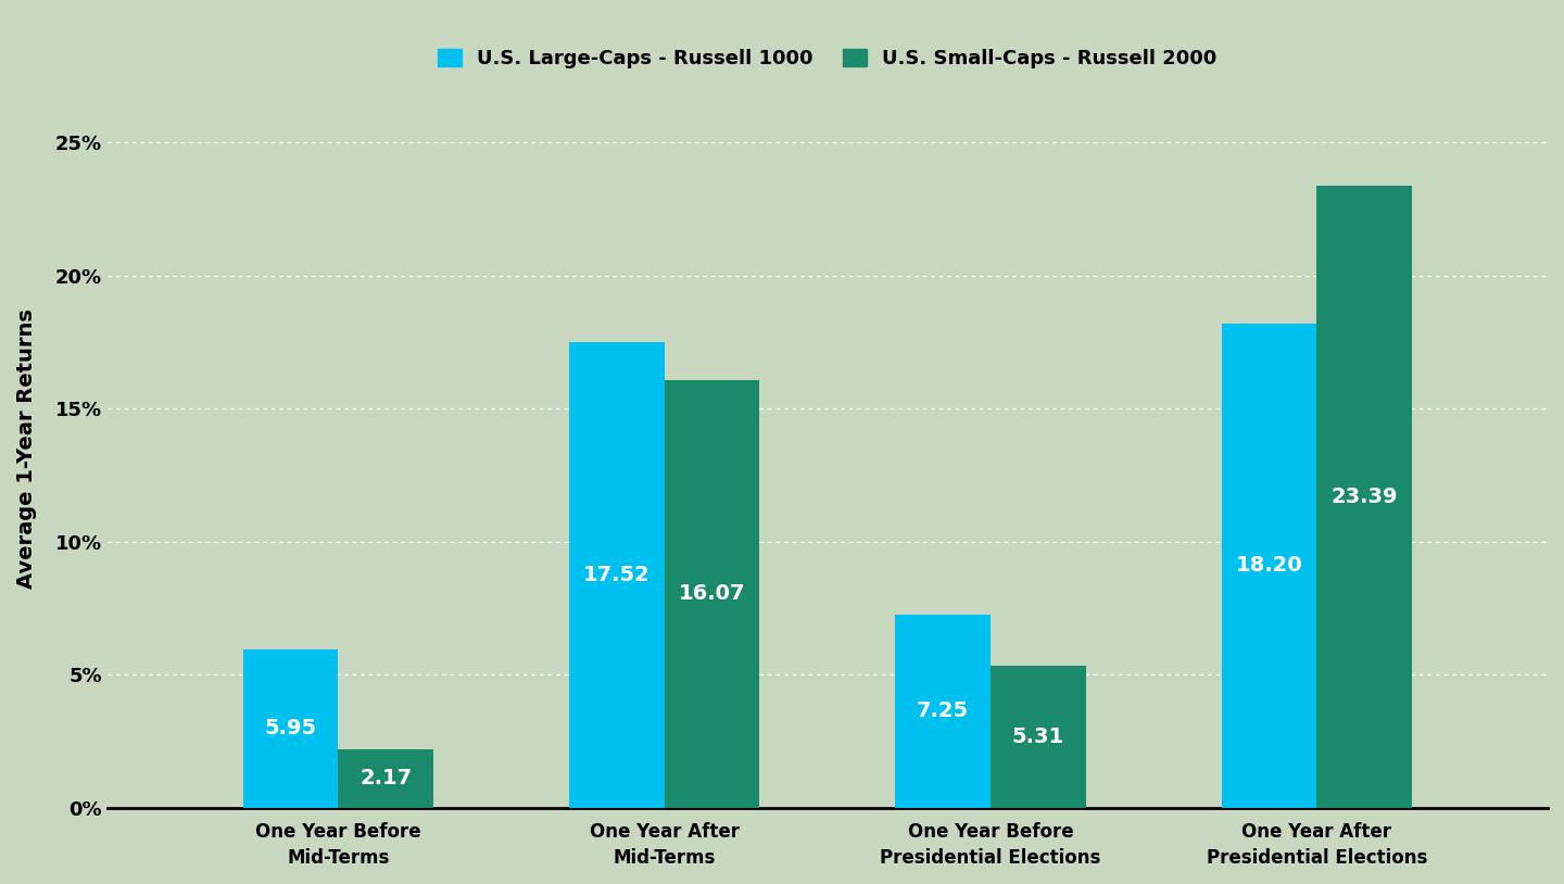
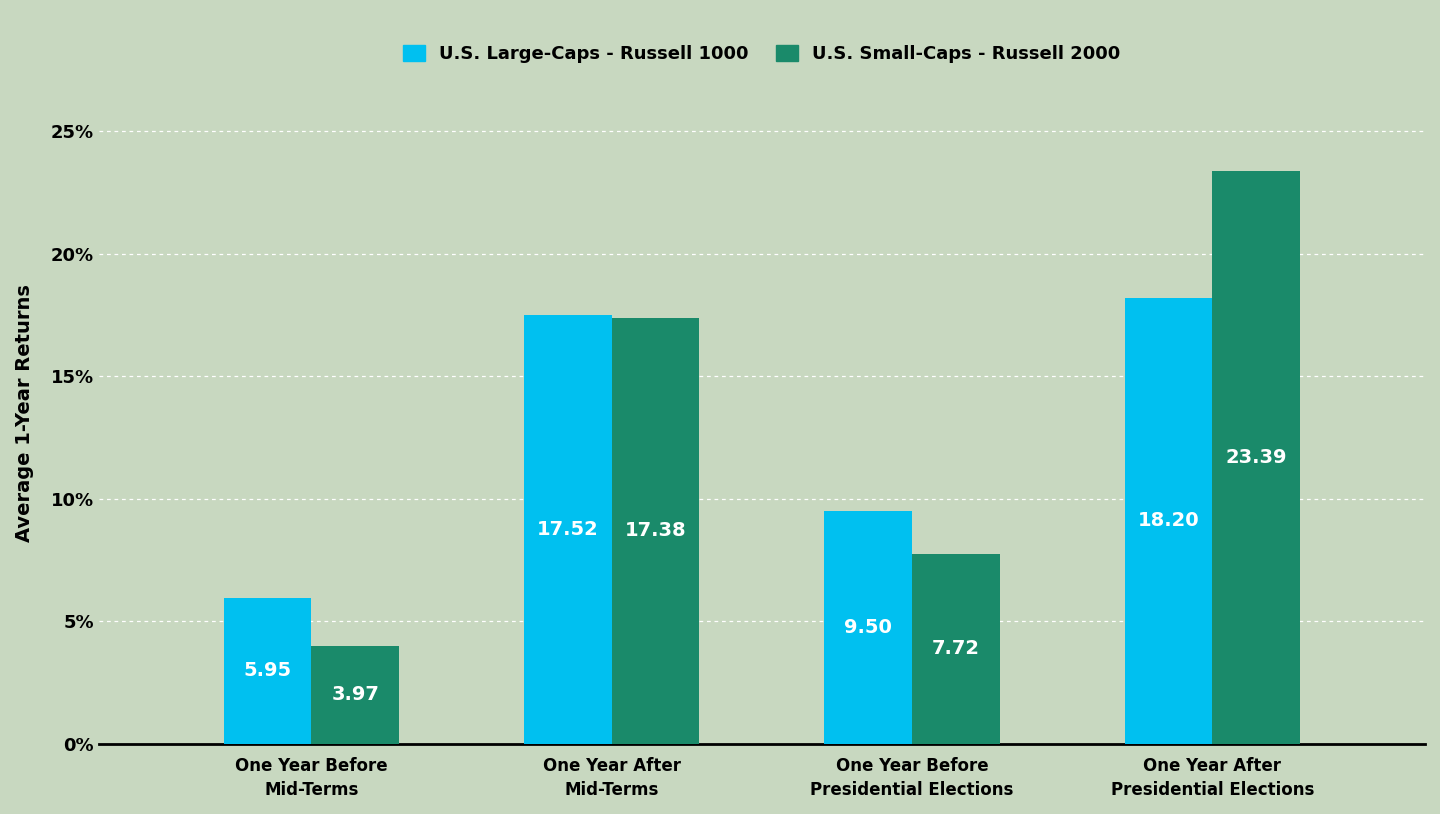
U.S. Small-Caps - Russell 2000/One Year Before Mid-Terms: 2.17 -> 3.97
U.S. Small-Caps - Russell 2000/One Year After Mid-Terms: 16.07 -> 17.38
U.S. Large-Caps - Russell 1000/One Year Before Presidential Elections: 7.25 -> 9.50
U.S. Small-Caps - Russell 2000/One Year Before Presidential Elections: 5.31 -> 7.72
